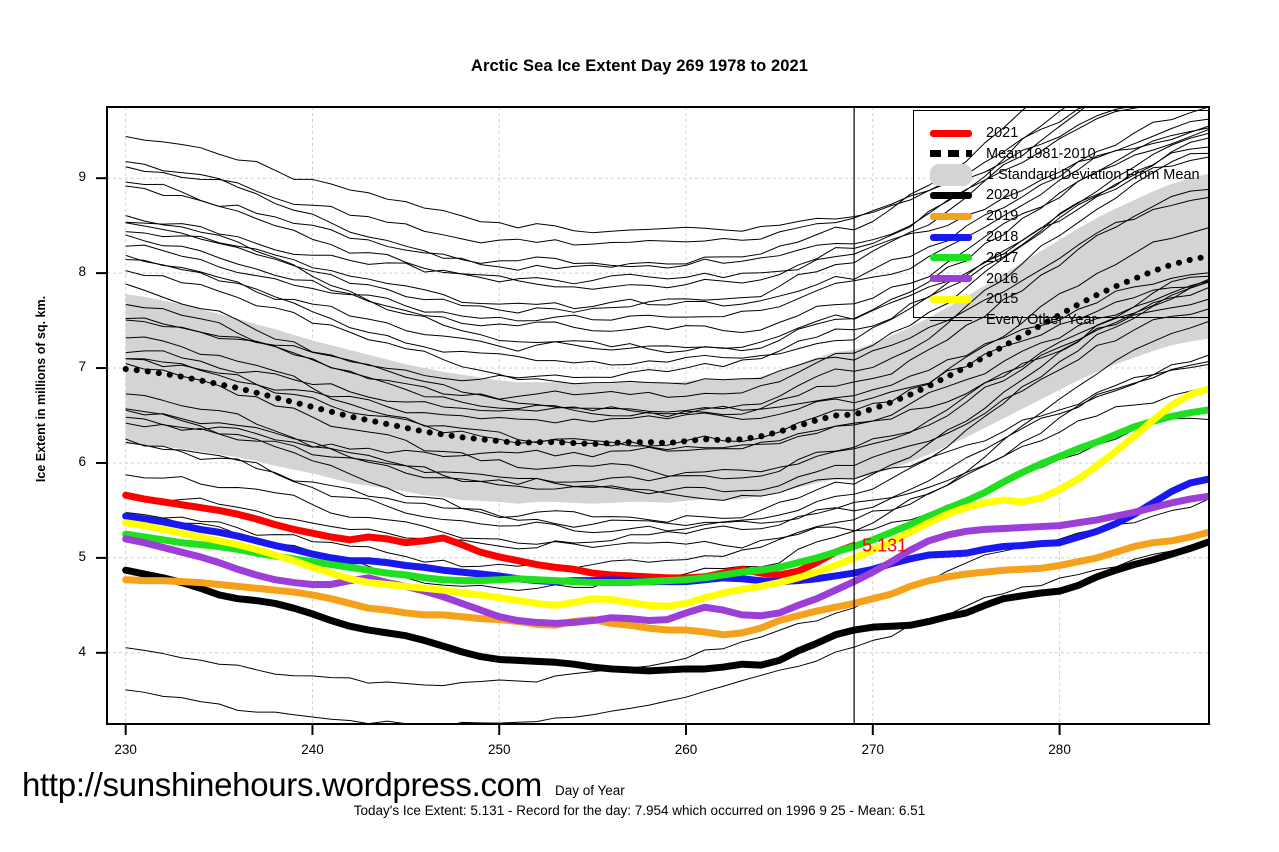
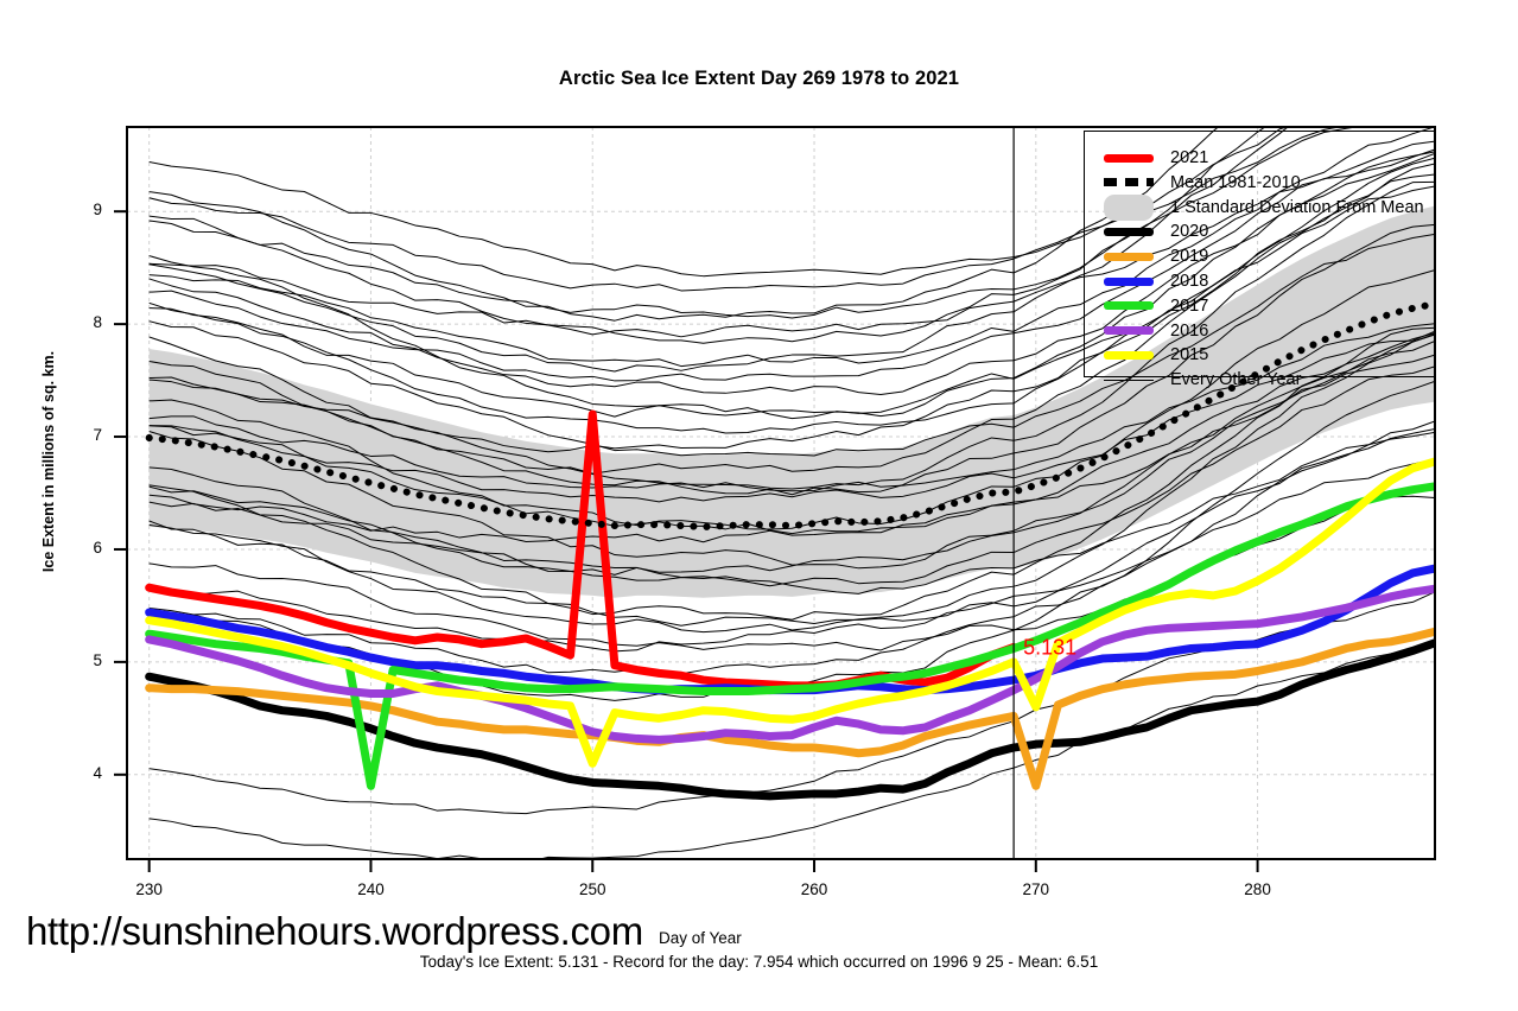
2017/240: 5.0 -> 3.9
2021/250: 5.0 -> 7.2
2015/250: 4.6 -> 4.1
2019/270: 4.6 -> 3.9
2015/270: 5.1 -> 4.6
